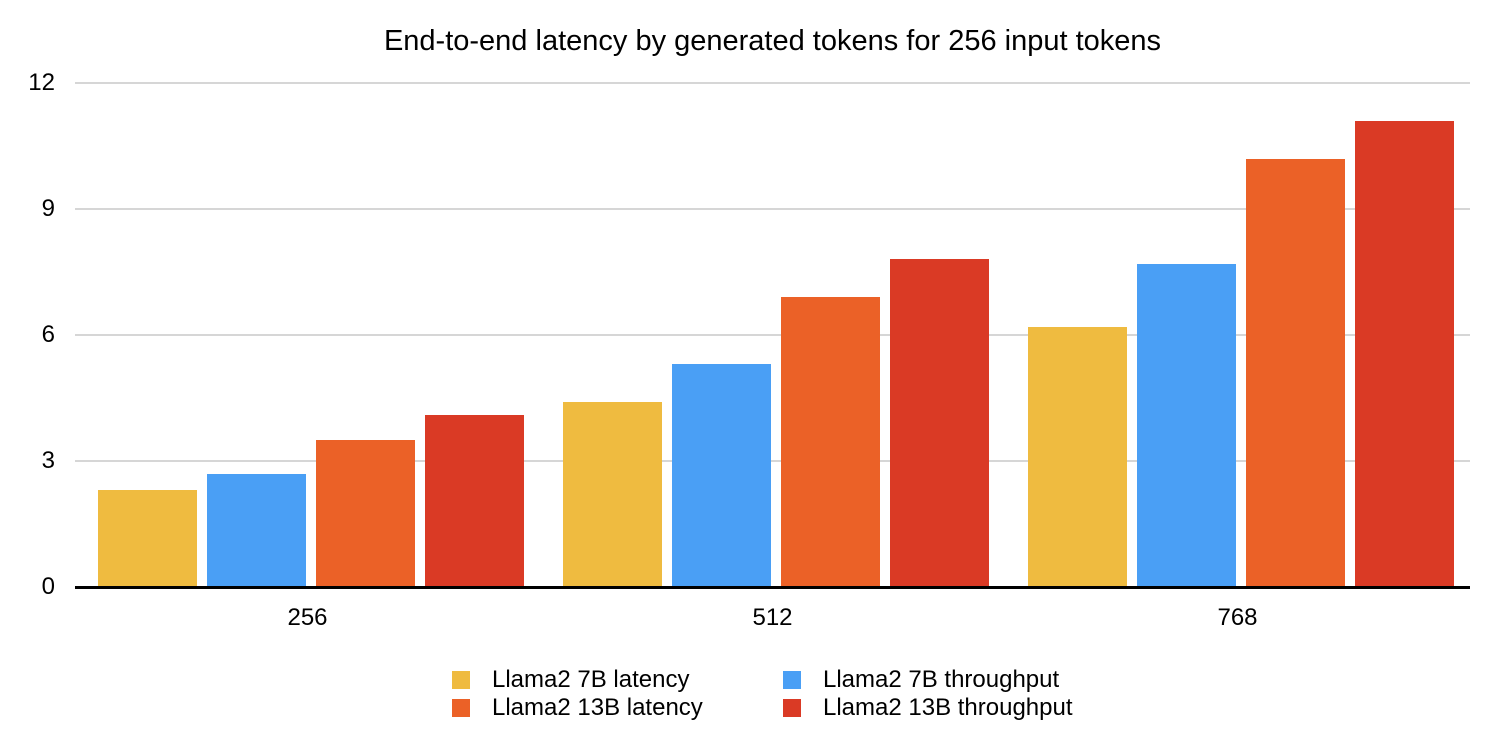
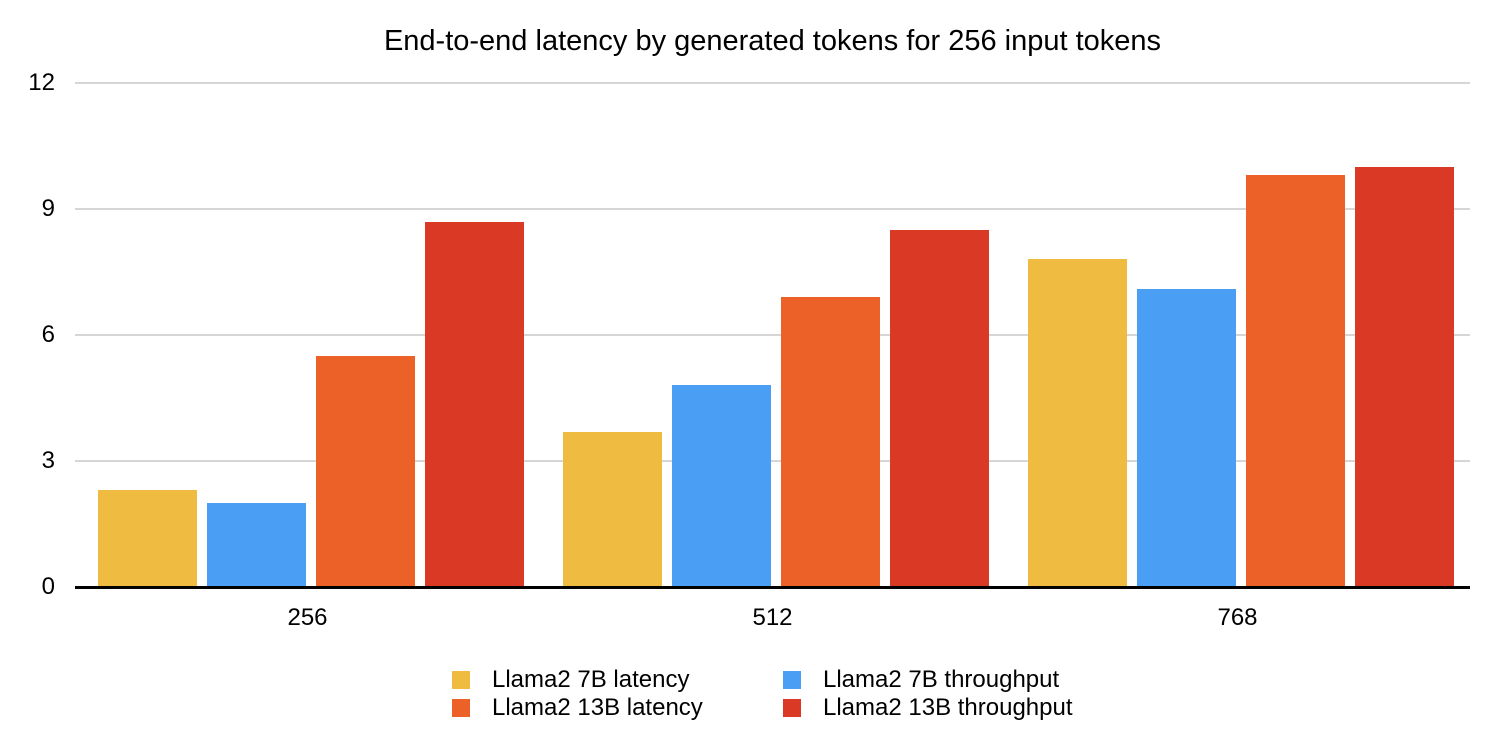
Llama2 7B throughput/256: 2.7 -> 2.0
Llama2 13B latency/256: 3.5 -> 5.5
Llama2 13B throughput/256: 4.1 -> 8.7
Llama2 7B latency/512: 4.4 -> 3.7
Llama2 7B throughput/512: 5.3 -> 4.8
Llama2 13B throughput/512: 7.8 -> 8.5
Llama2 7B latency/768: 6.2 -> 7.8
Llama2 7B throughput/768: 7.7 -> 7.1
Llama2 13B latency/768: 10.2 -> 9.8
Llama2 13B throughput/768: 11.1 -> 10.0
